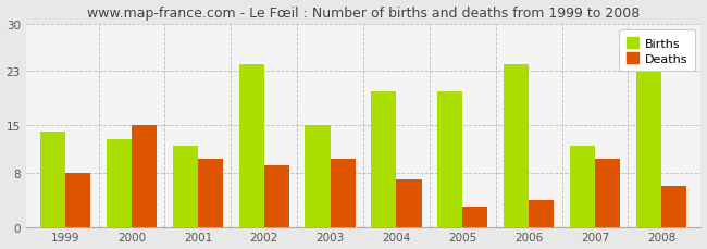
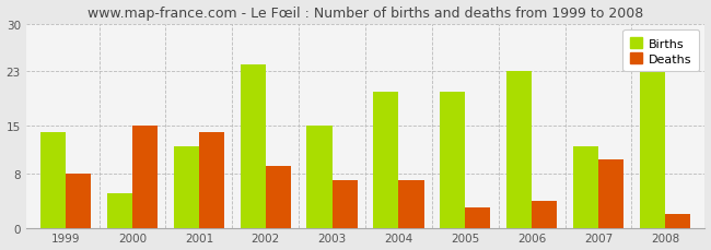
Births/2000: 13 -> 5
Deaths/2001: 10 -> 14
Deaths/2003: 10 -> 7
Births/2006: 24 -> 23
Deaths/2008: 6 -> 2
